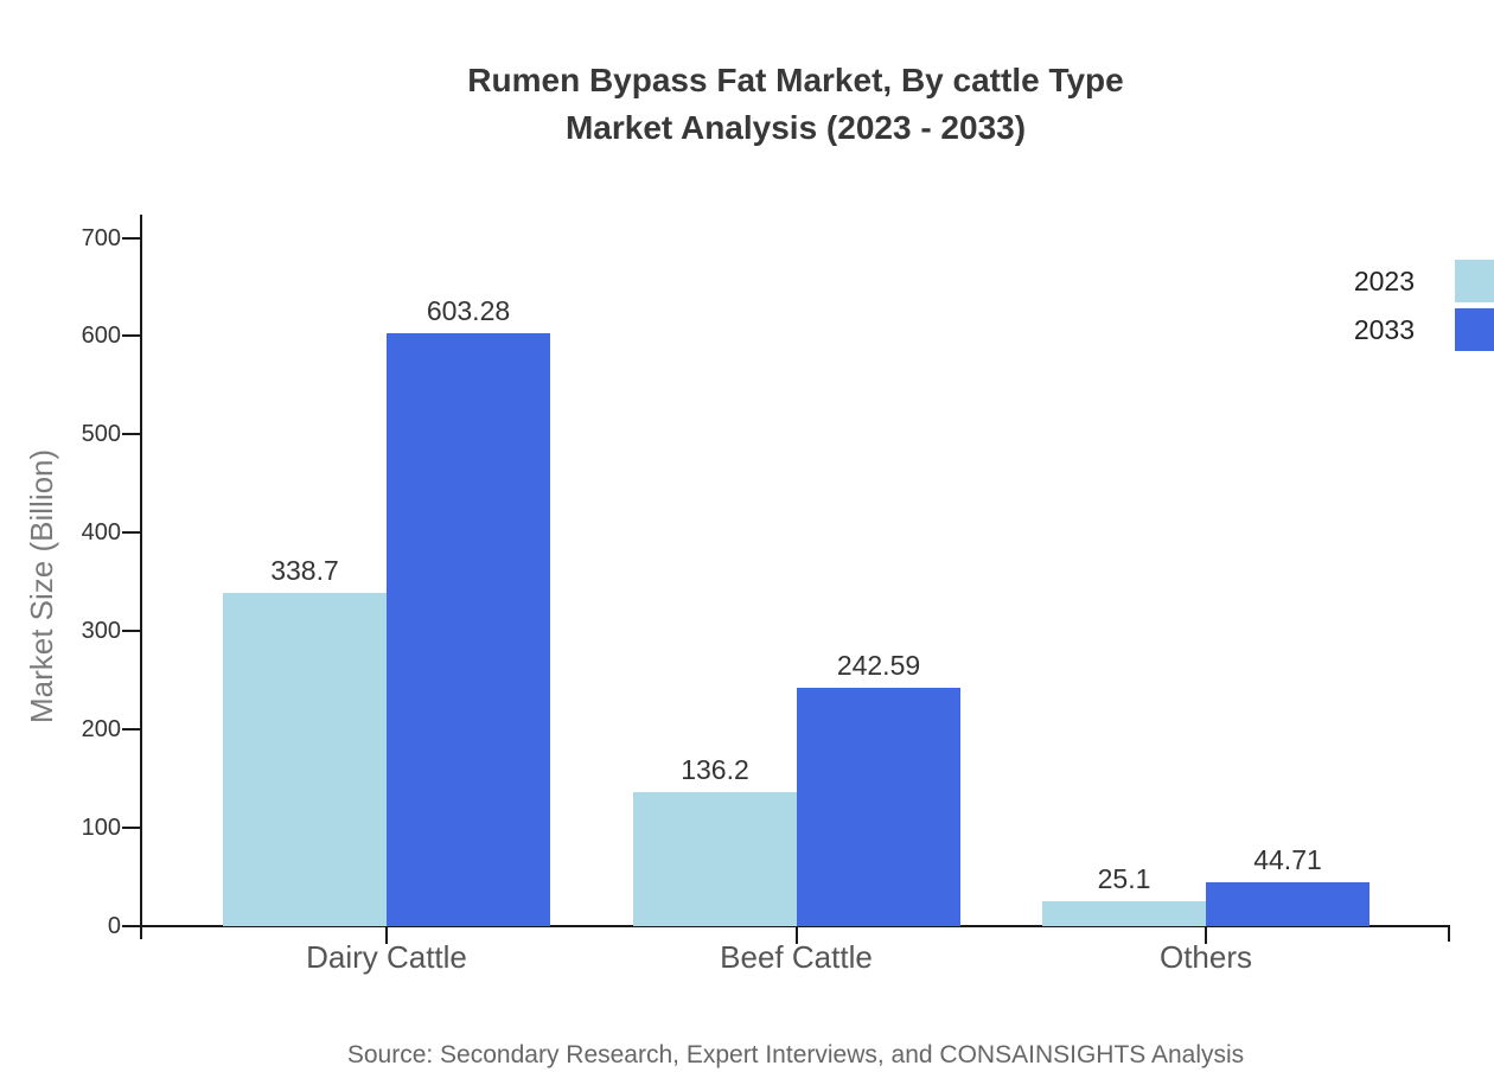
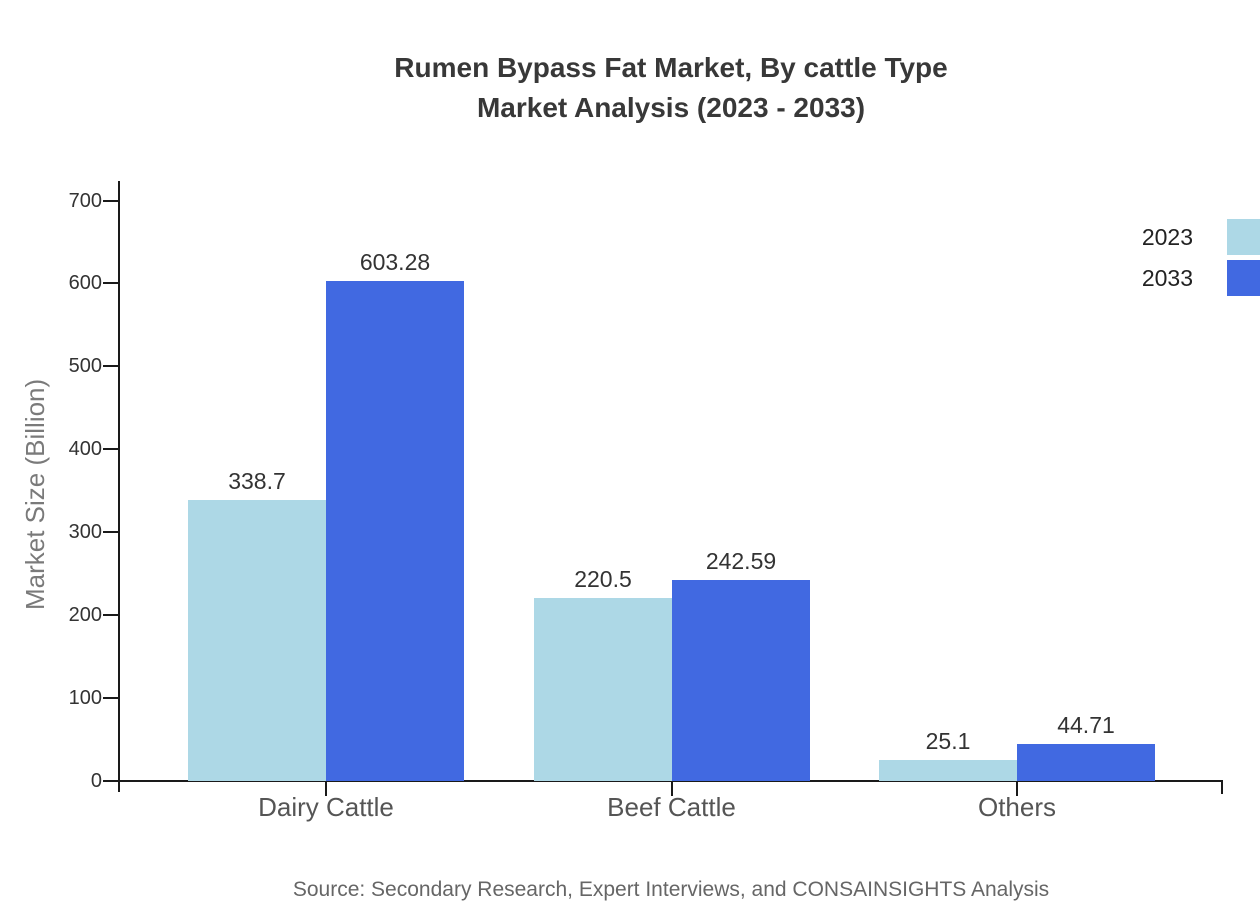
2023/Beef Cattle: 136.2 -> 220.5
